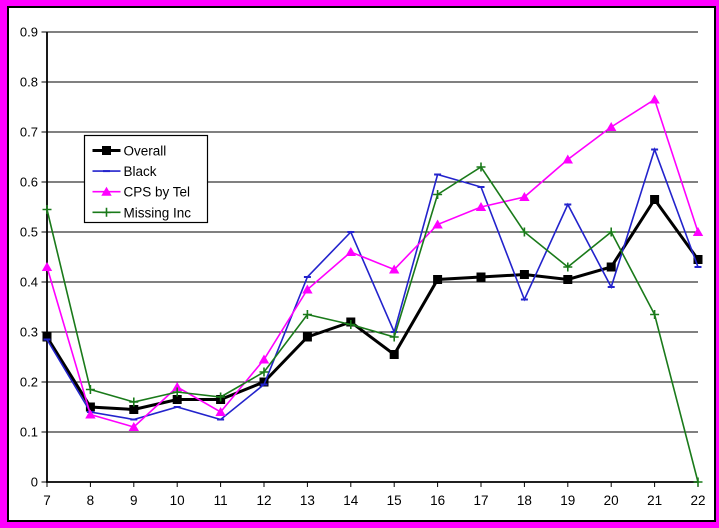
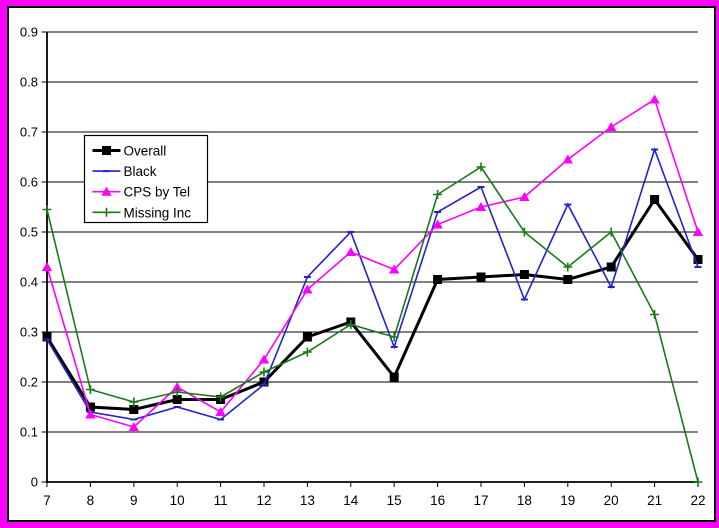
Missing Inc/13: 0.34 -> 0.26
Overall/15: 0.26 -> 0.21
Black/15: 0.30 -> 0.27
Black/16: 0.61 -> 0.54
